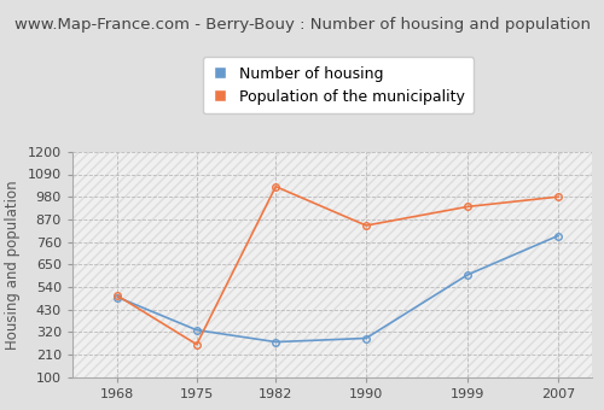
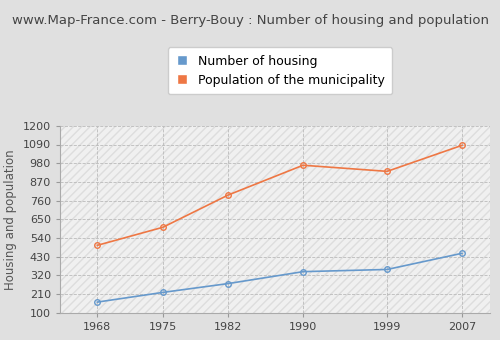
Number of housing/1968: 490 -> 160
Number of housing/1975: 330 -> 220
Population of the municipality/1975: 260 -> 600
Population of the municipality/1982: 1030 -> 790
Number of housing/1990: 290 -> 340
Population of the municipality/1990: 840 -> 970
Number of housing/1999: 600 -> 360
Number of housing/2007: 790 -> 450
Population of the municipality/2007: 980 -> 1080
